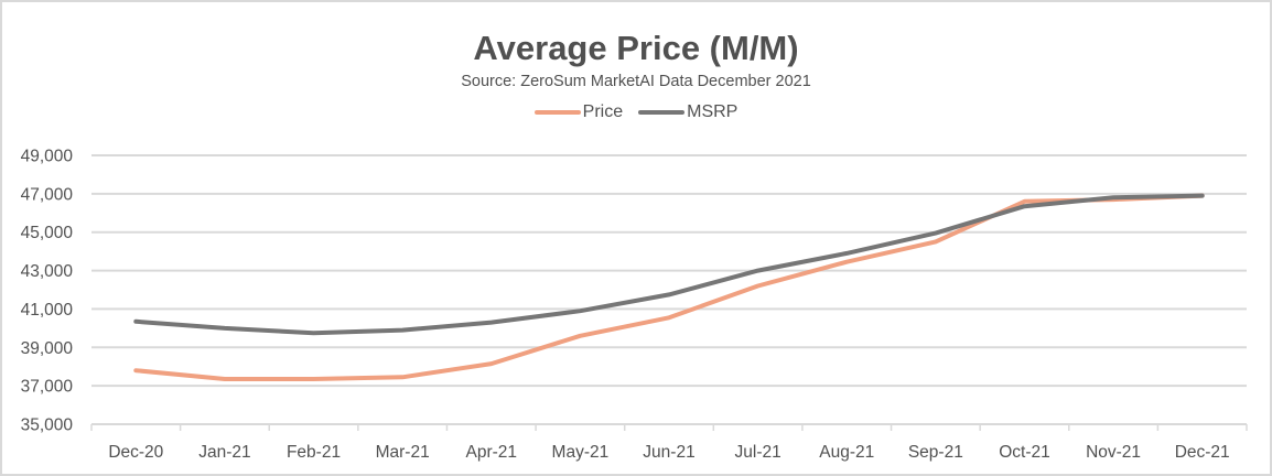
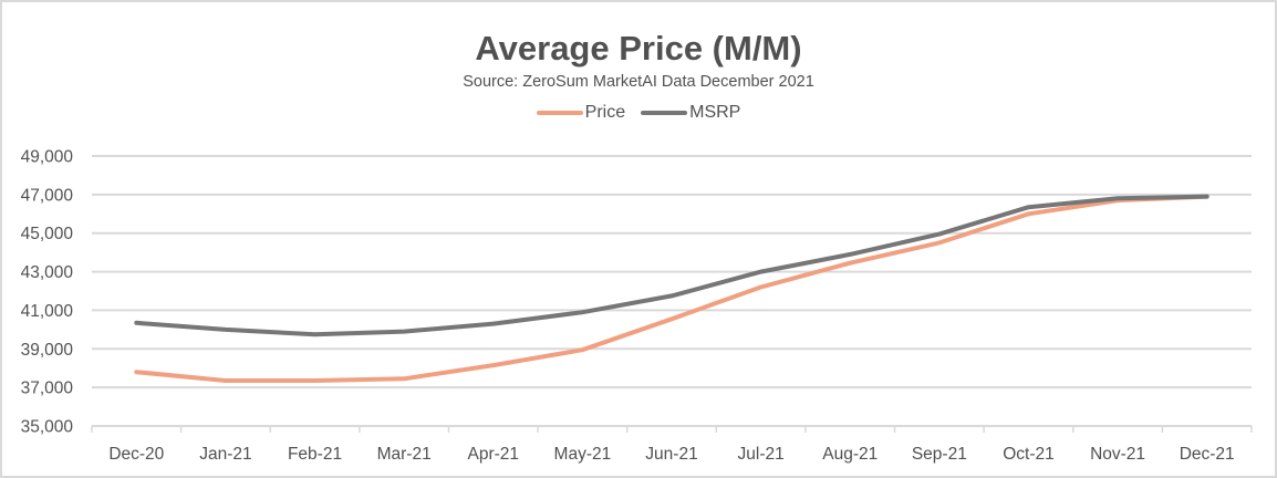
Price/May-21: 39600 -> 39000
Price/Oct-21: 46600 -> 46000
